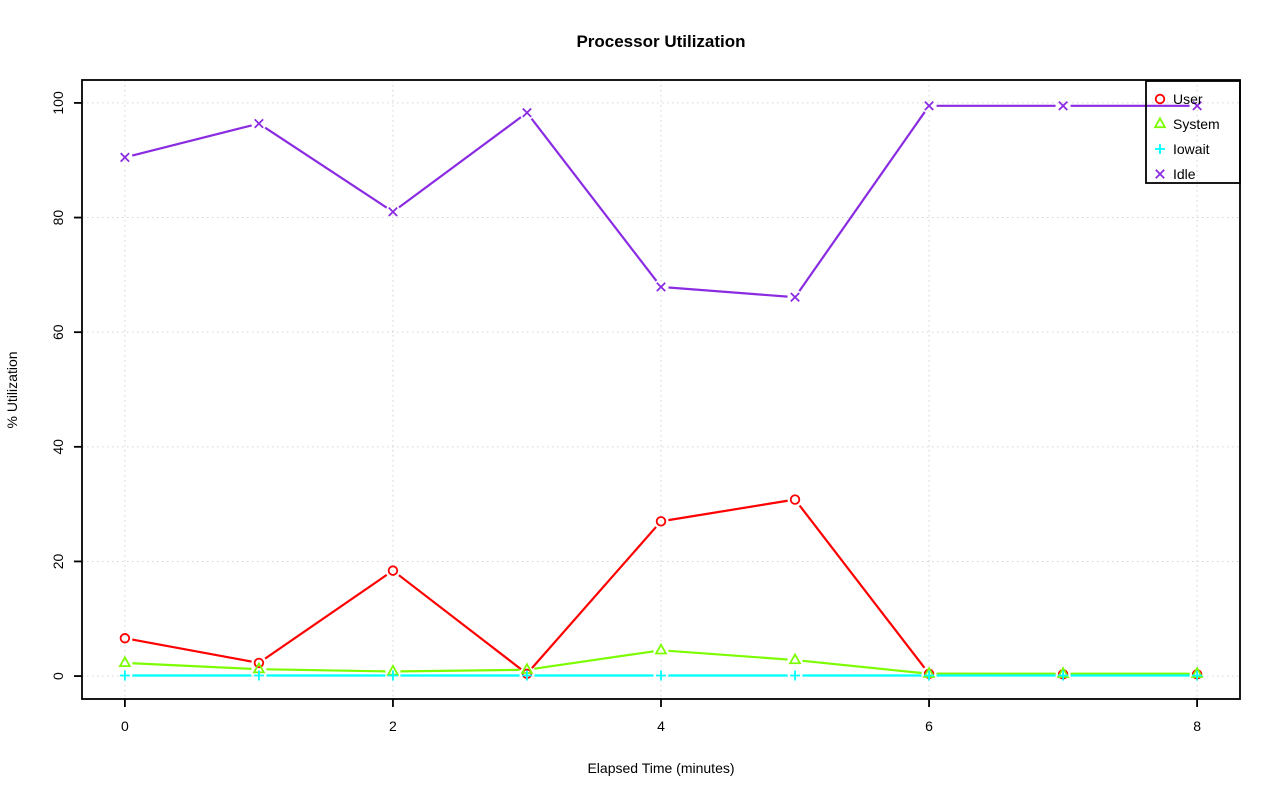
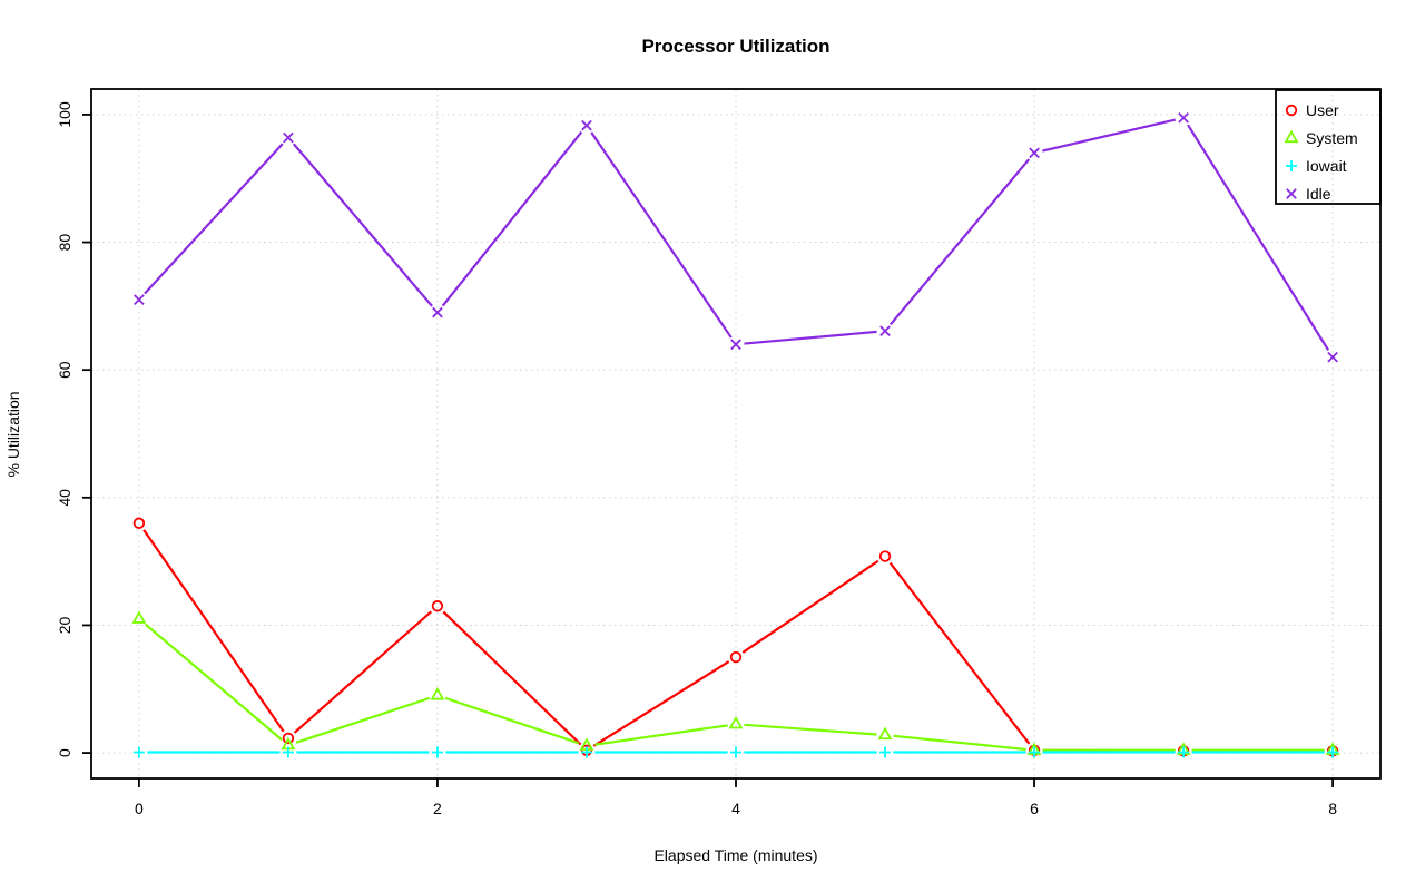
User/0: 7 -> 36
System/0: 2 -> 21
Idle/0: 90 -> 71
User/2: 18 -> 23
System/2: 1 -> 9
Idle/2: 81 -> 69
User/4: 27 -> 15
Idle/4: 68 -> 64
Idle/6: 100 -> 94
Idle/8: 100 -> 62
